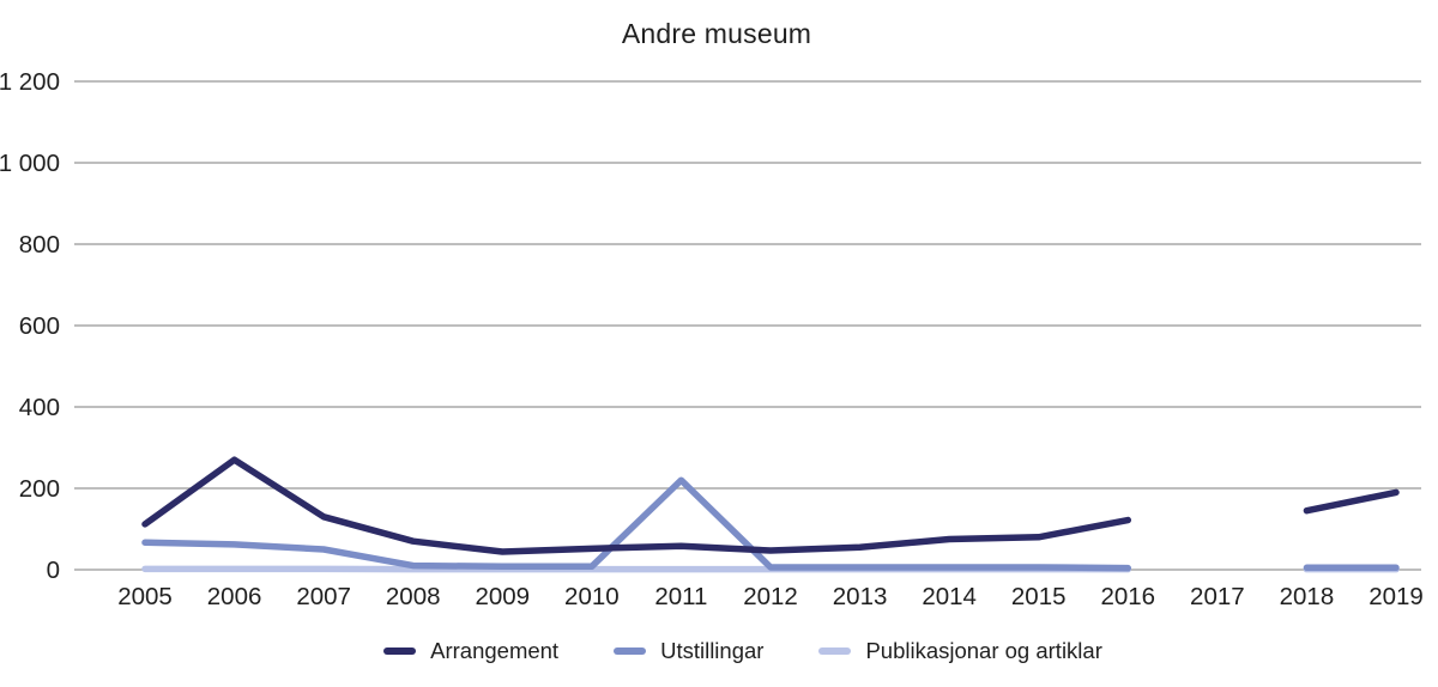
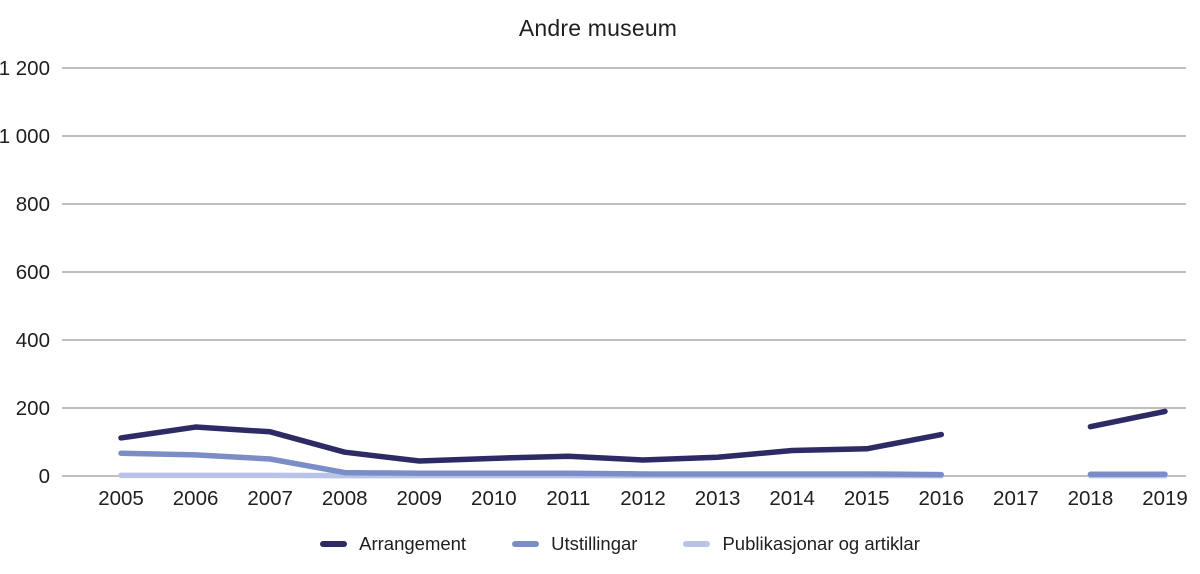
Arrangement/2006: 270 -> 140
Utstillingar/2011: 220 -> 10
